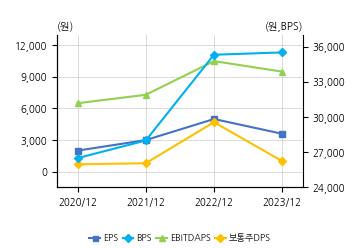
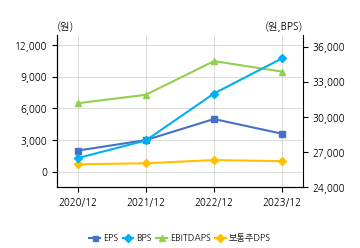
BPS/2022/12: 35,300 -> 32,000
보통주DPS/2022/12: 4,700 -> 1,100
BPS/2023/12: 35,500 -> 35,000
